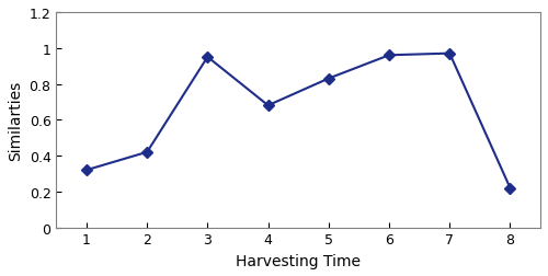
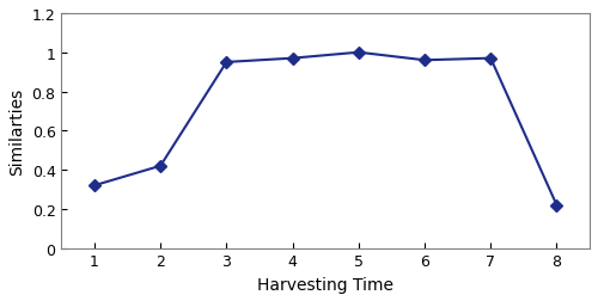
4: 0.68 -> 0.97
5: 0.83 -> 1.00
